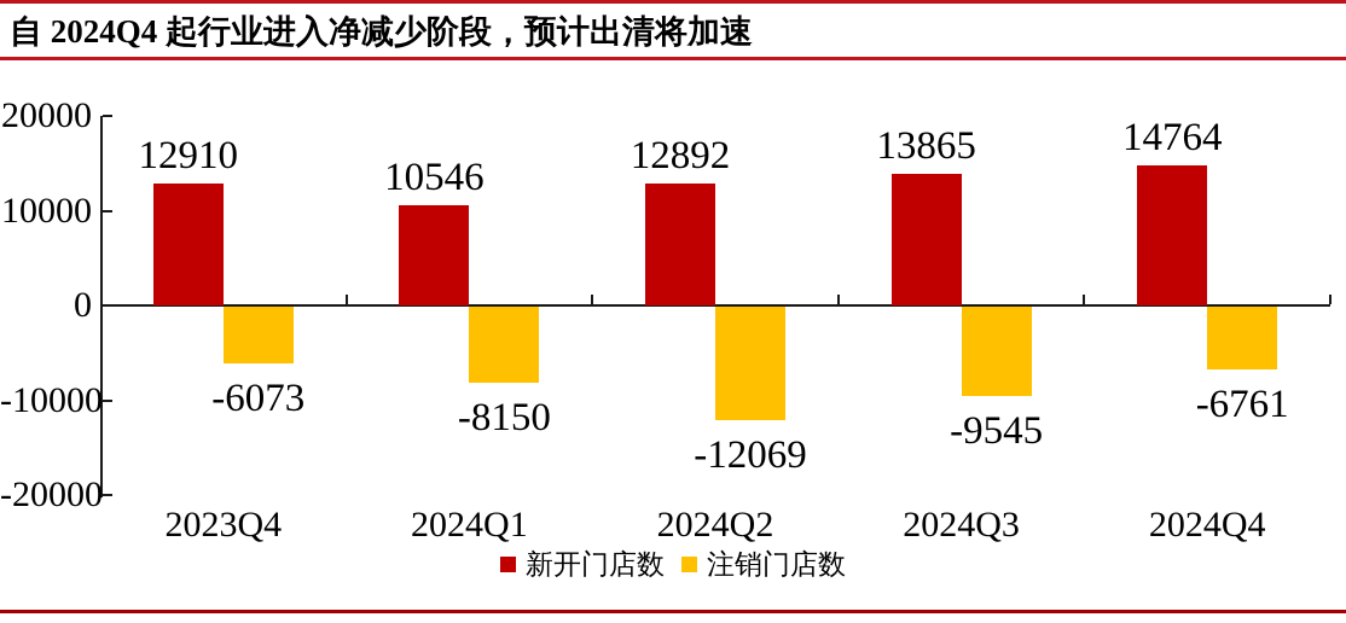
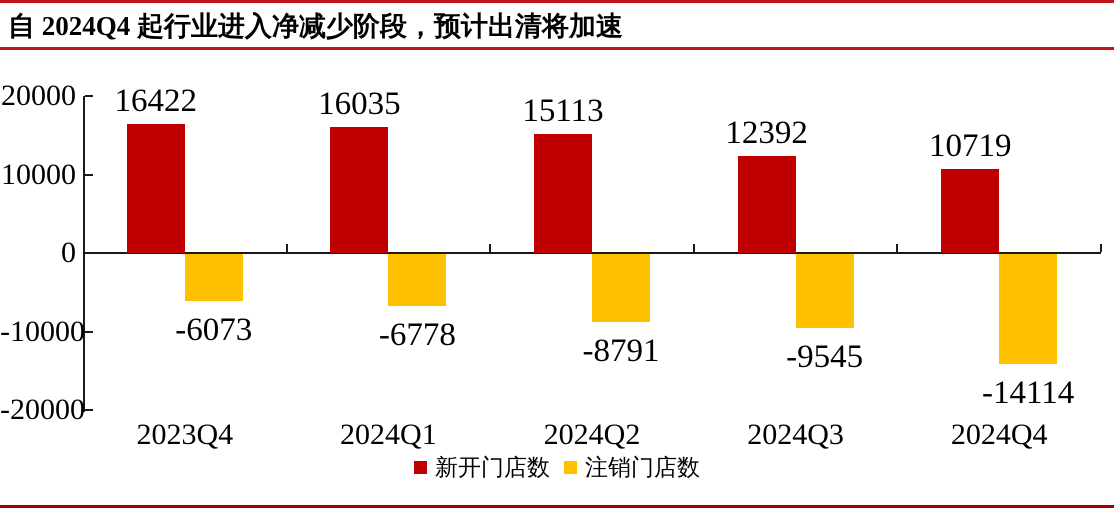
新开门店数/2023Q4: 12910 -> 16422
新开门店数/2024Q1: 10546 -> 16035
注销门店数/2024Q1: -8150 -> -6778
新开门店数/2024Q2: 12892 -> 15113
注销门店数/2024Q2: -12069 -> -8791
新开门店数/2024Q3: 13865 -> 12392
新开门店数/2024Q4: 14764 -> 10719
注销门店数/2024Q4: -6761 -> -14114
